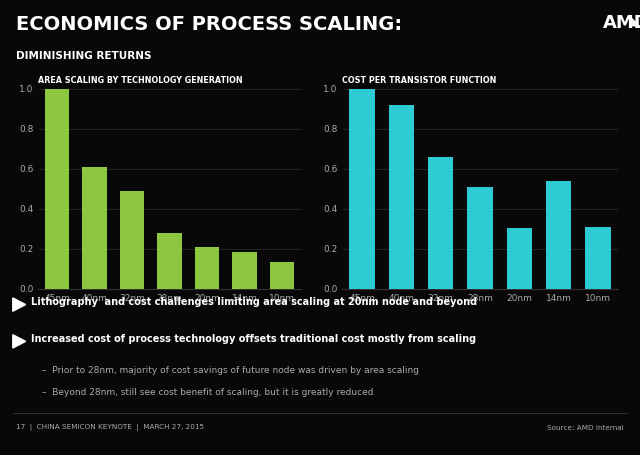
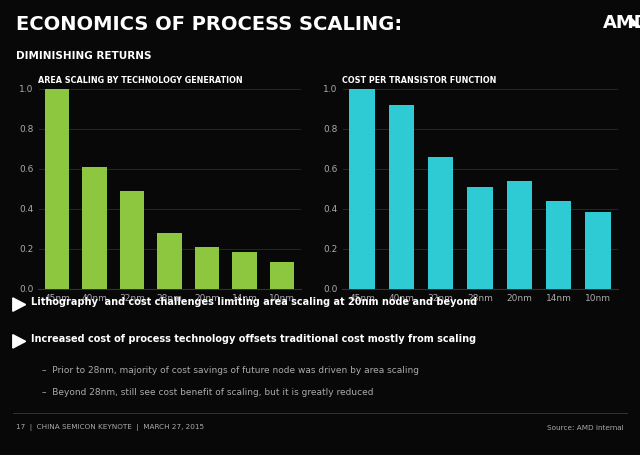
COST PER TRANSISTOR FUNCTION/20nm: 0.305 -> 0.540
COST PER TRANSISTOR FUNCTION/14nm: 0.540 -> 0.440
COST PER TRANSISTOR FUNCTION/10nm: 0.310 -> 0.385
